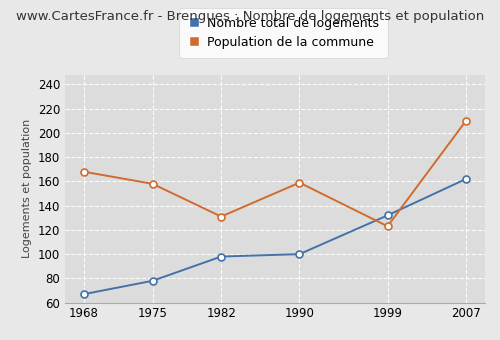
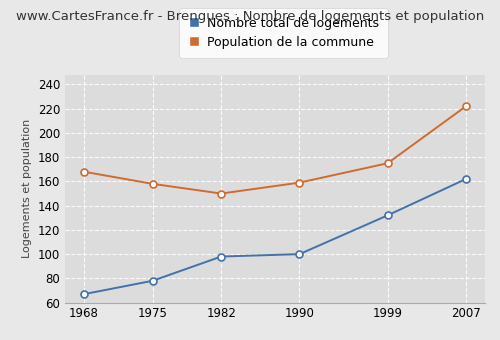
Population de la commune/1982: 131 -> 150
Population de la commune/1999: 123 -> 175
Population de la commune/2007: 210 -> 222
